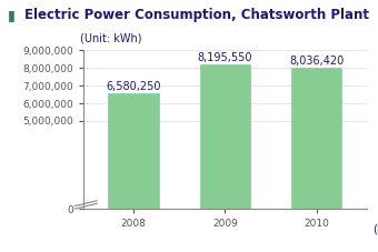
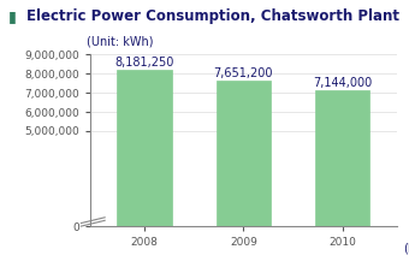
2008: 6,580,250 -> 8,181,250
2009: 8,195,550 -> 7,651,200
2010: 8,036,420 -> 7,144,000
